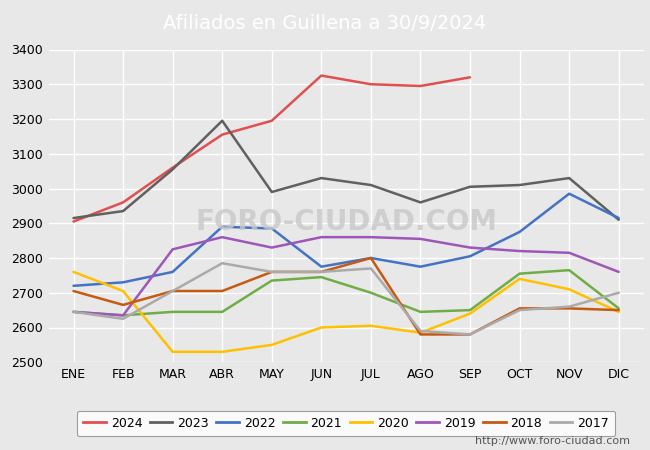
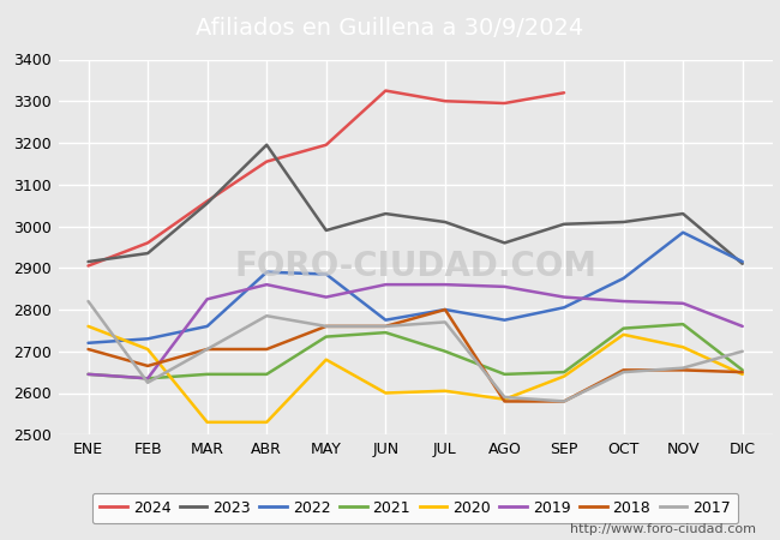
2017/ENE: 2645 -> 2820
2020/MAY: 2550 -> 2680
